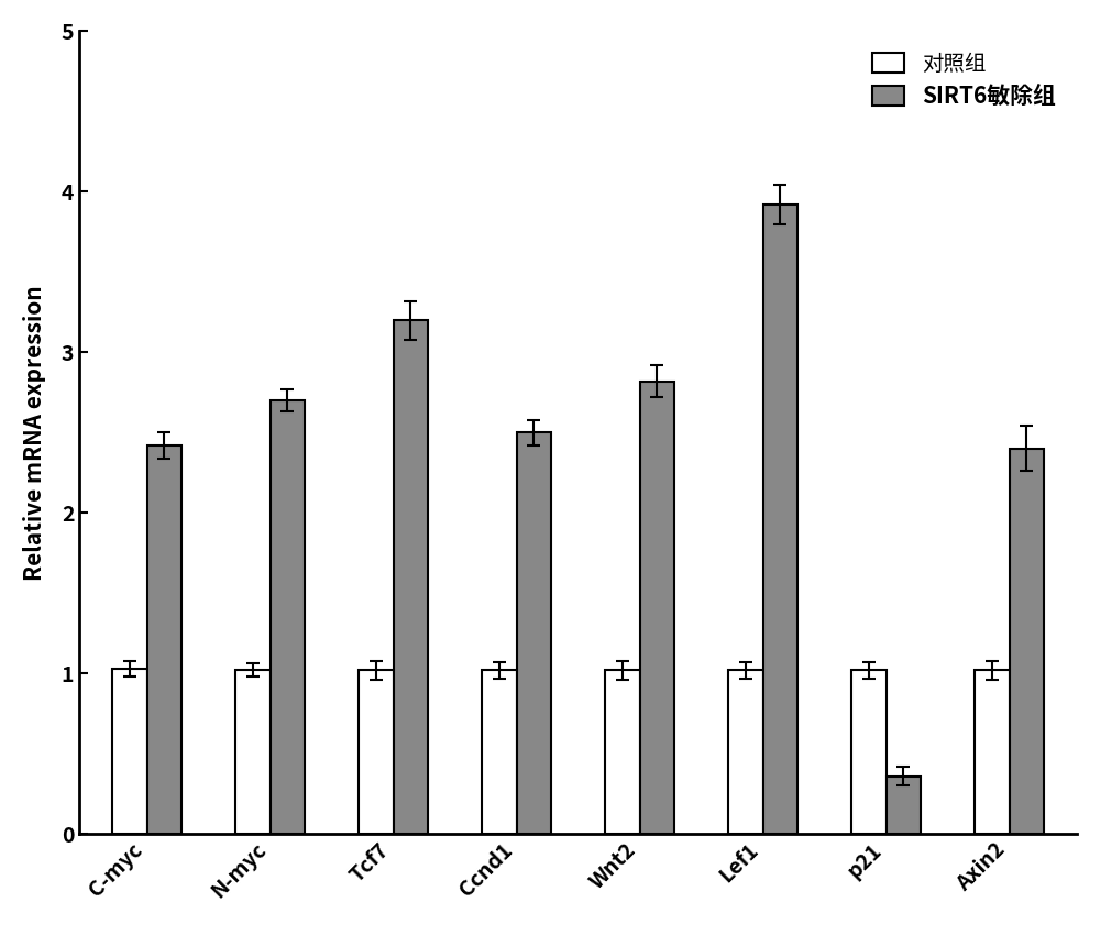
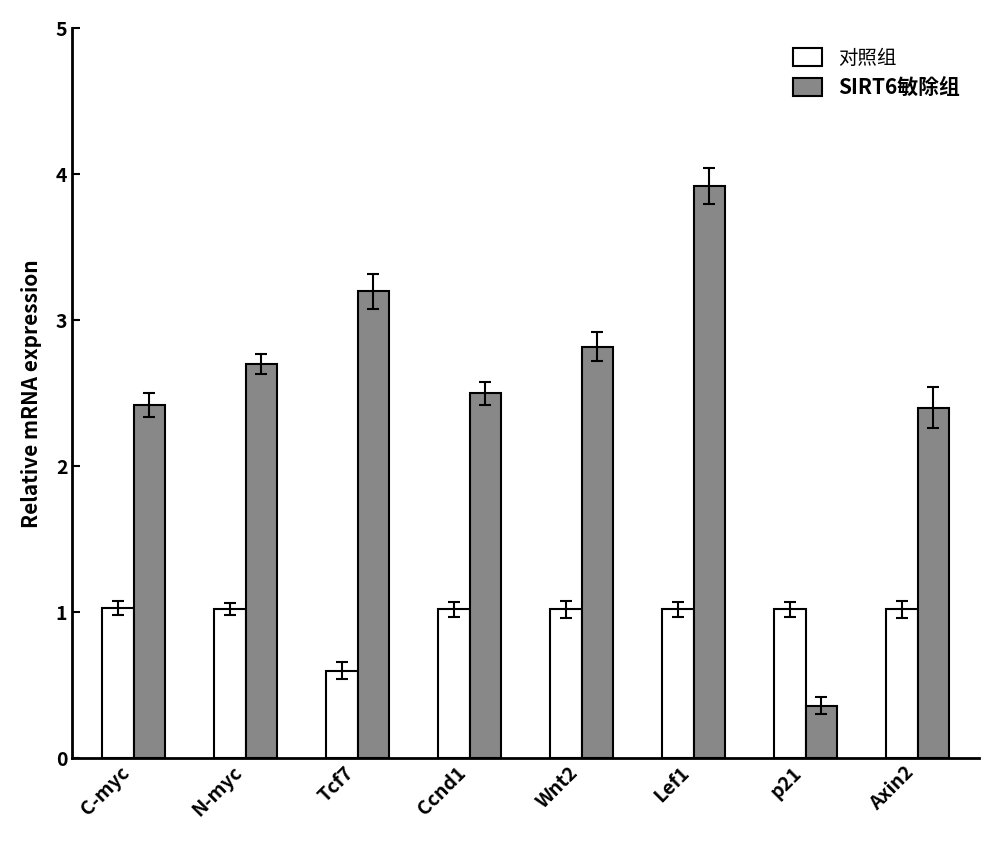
对照组/Tcf7: 1.02 -> 0.60
